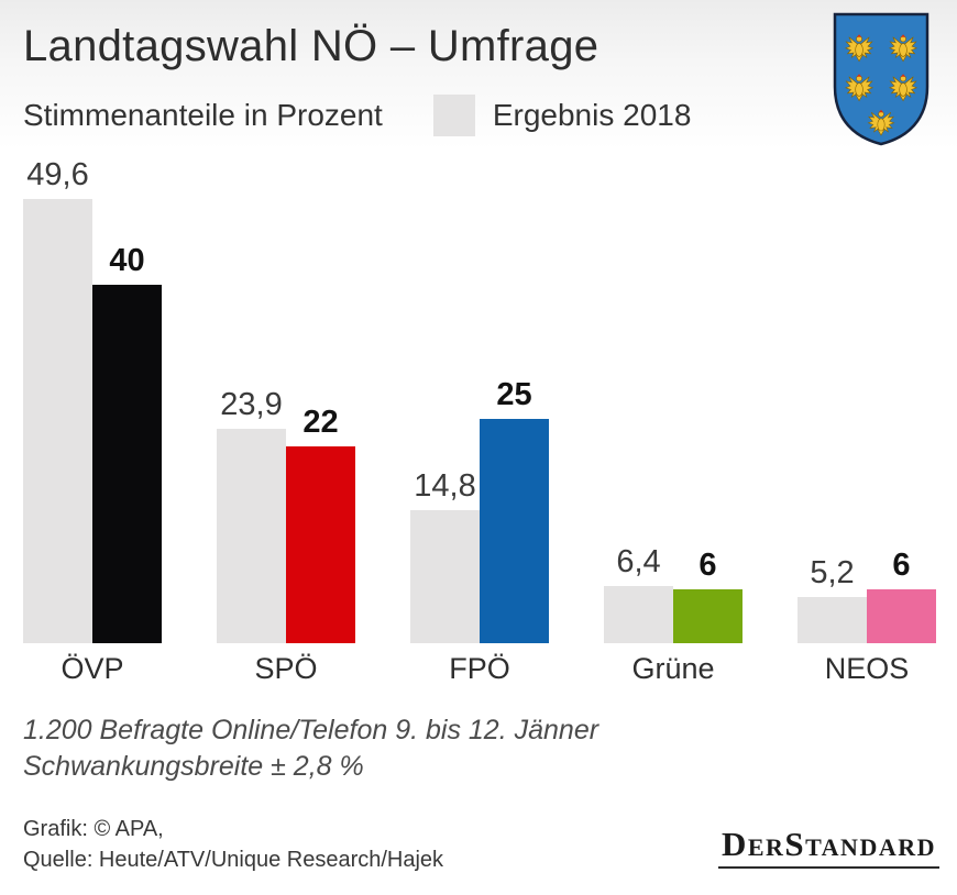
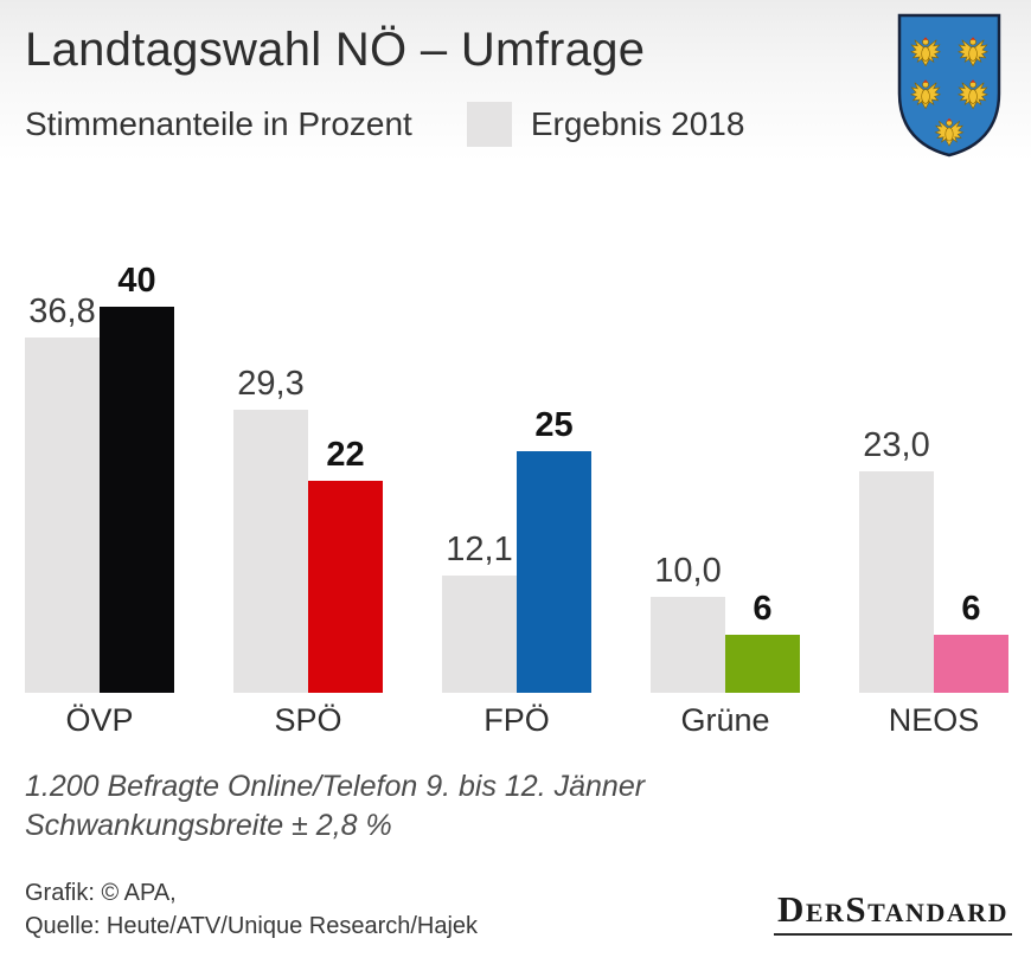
Ergebnis 2018/ÖVP: 49,6 -> 36,8
Ergebnis 2018/SPÖ: 23,9 -> 29,3
Ergebnis 2018/FPÖ: 14,8 -> 12,1
Ergebnis 2018/Grüne: 6,4 -> 10,0
Ergebnis 2018/NEOS: 5,2 -> 23,0
